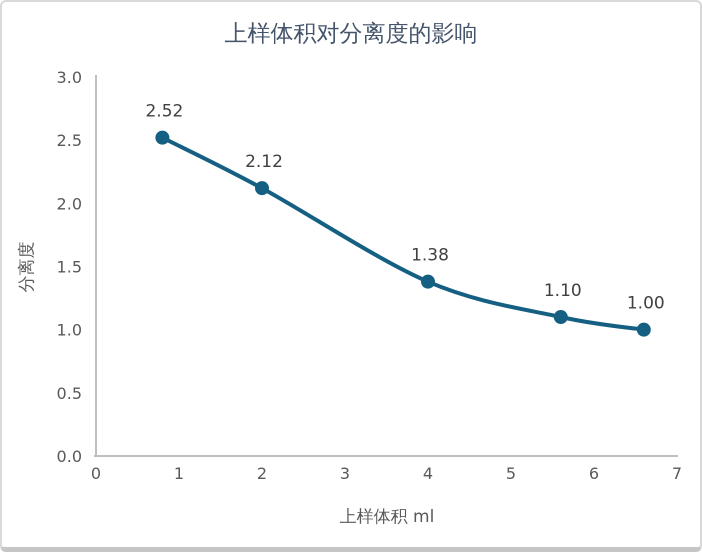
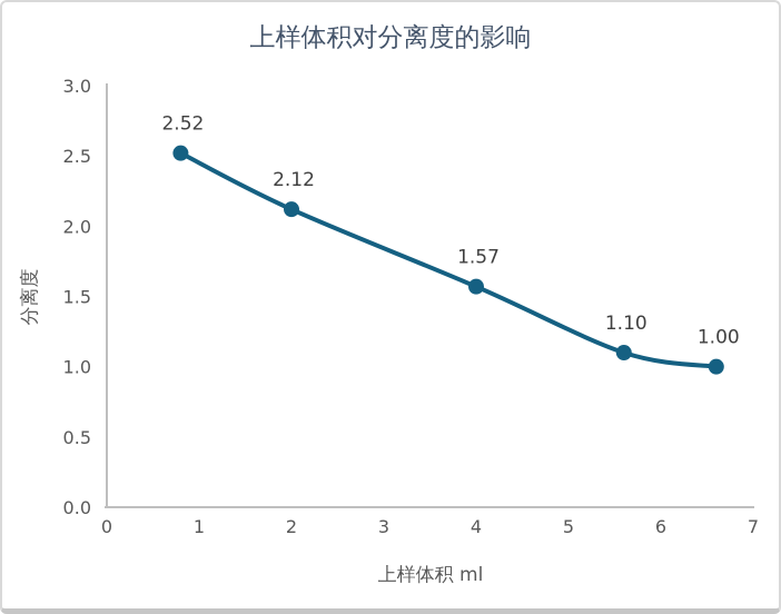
4: 1.38 -> 1.57
